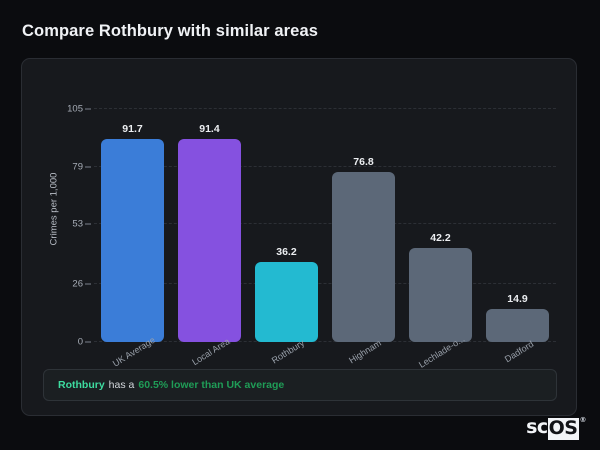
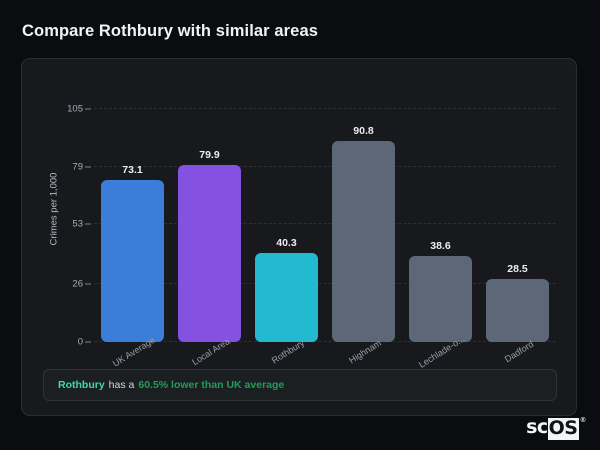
UK Average: 91.7 -> 73.1
Local Area: 91.4 -> 79.9
Rothbury: 36.2 -> 40.3
Highnam: 76.8 -> 90.8
Lechlade-o...: 42.2 -> 38.6
Dadford: 14.9 -> 28.5
